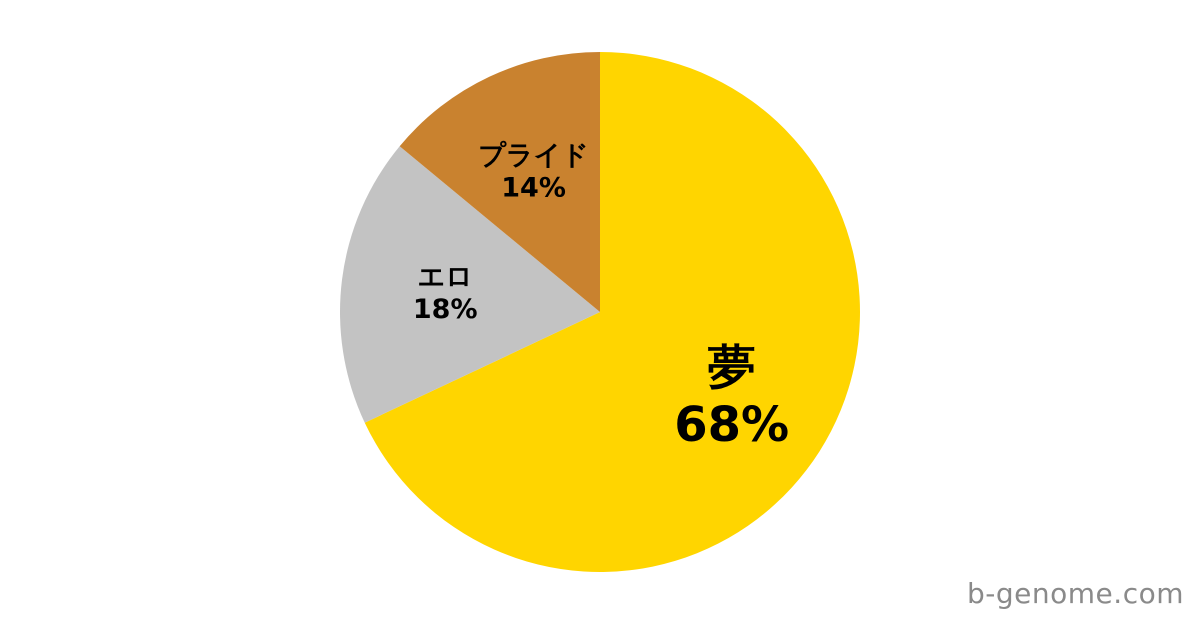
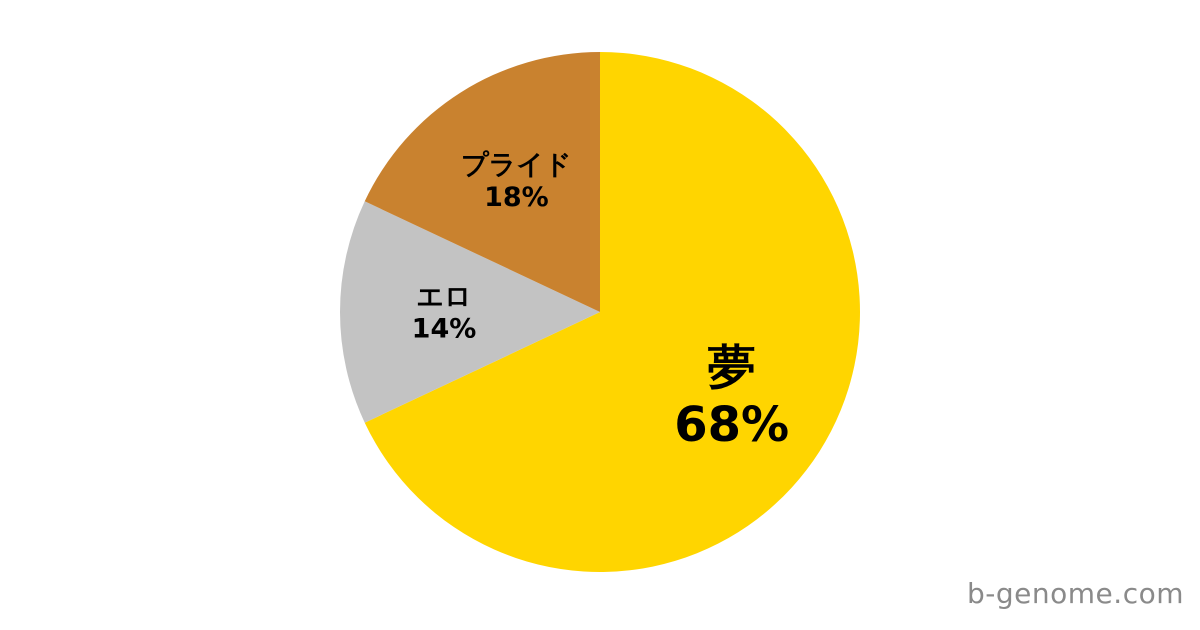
エロ: 18% -> 14%
プライド: 14% -> 18%
